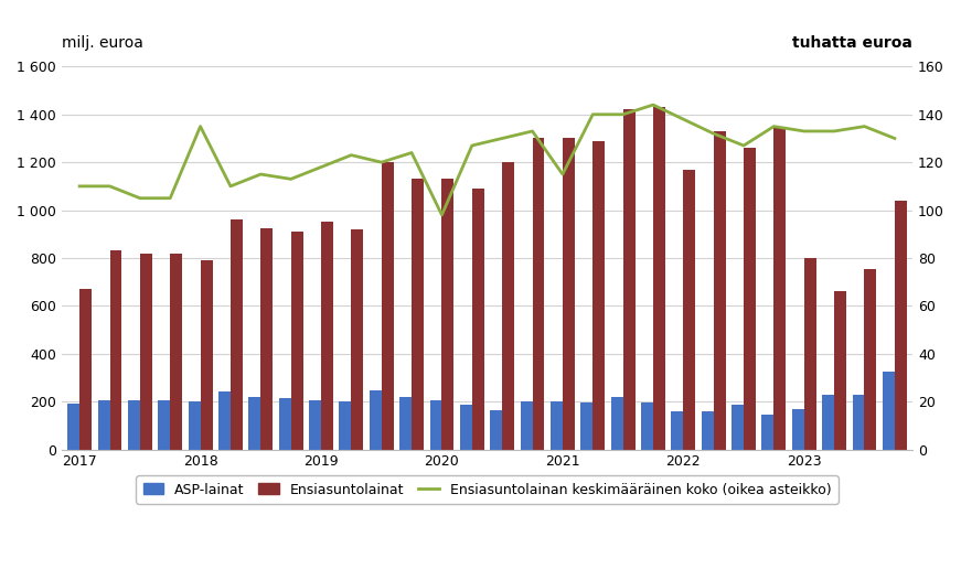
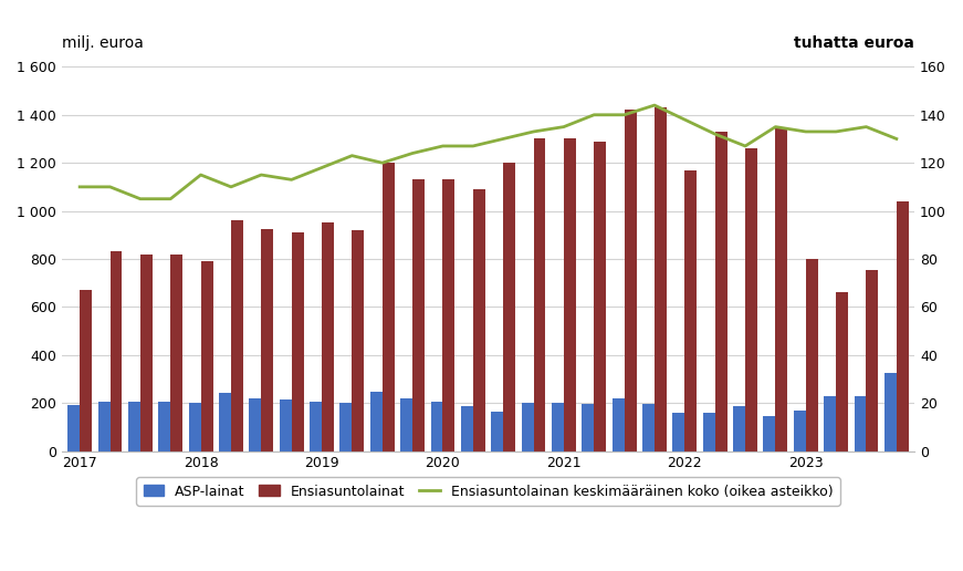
Ensiasuntolainan keskimääräinen koko (oikea asteikko)/2018: 135 -> 115
Ensiasuntolainan keskimääräinen koko (oikea asteikko)/2020: 98 -> 127
Ensiasuntolainan keskimääräinen koko (oikea asteikko)/2021: 115 -> 135
